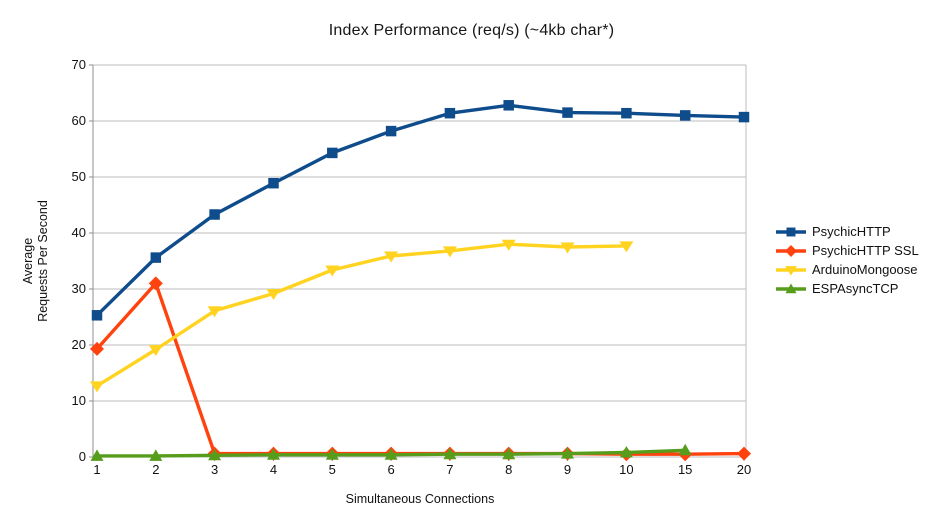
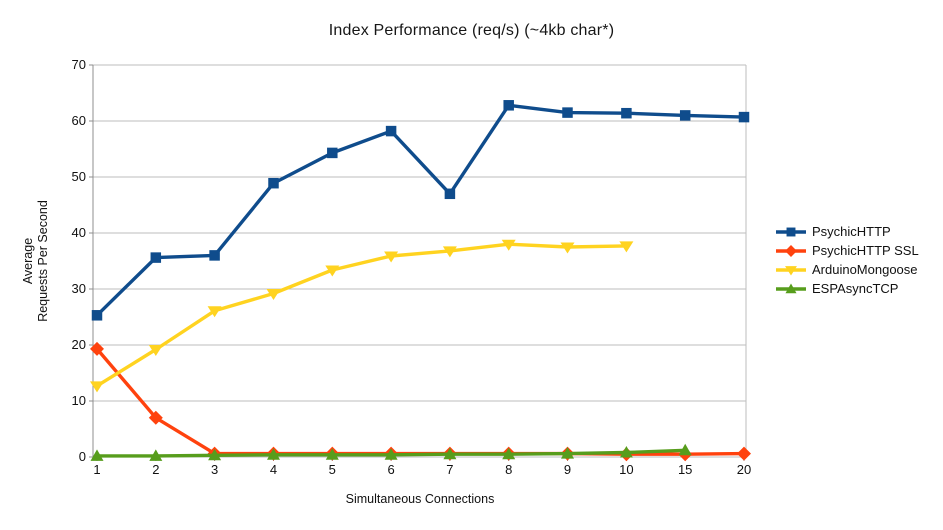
PsychicHTTP SSL/2: 31 -> 7
PsychicHTTP/3: 43 -> 36
PsychicHTTP/7: 61 -> 47
